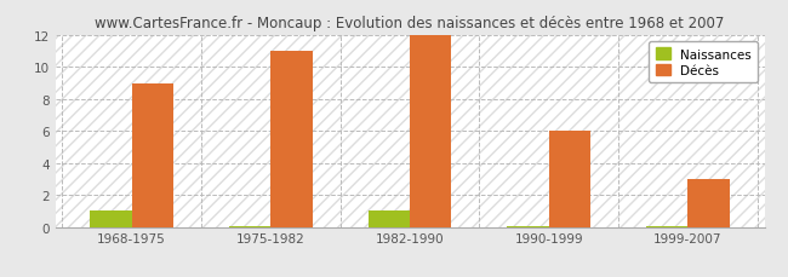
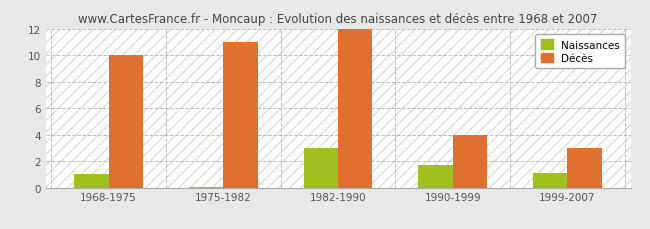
Décès/1968-1975: 9 -> 10
Naissances/1982-1990: 1.0 -> 3.0
Naissances/1990-1999: 0.1 -> 1.7
Décès/1990-1999: 6 -> 4
Naissances/1999-2007: 0.1 -> 1.1
